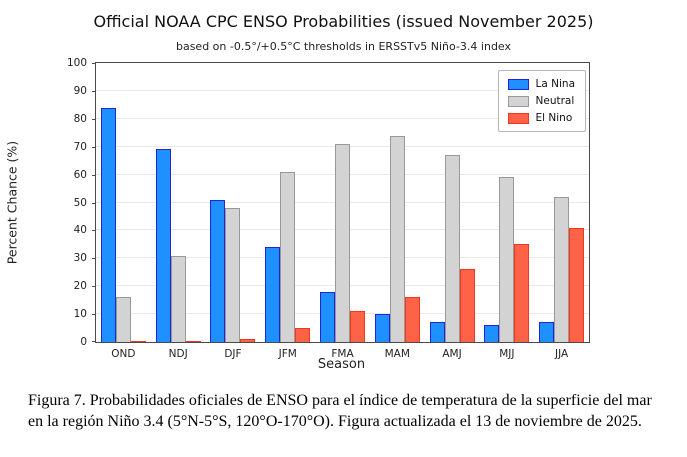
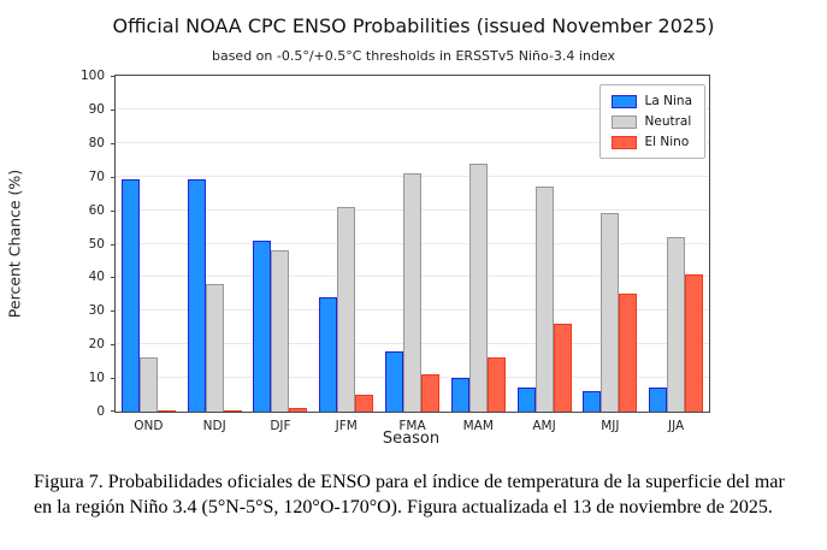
La Nina/OND: 84 -> 69
Neutral/NDJ: 31 -> 38
